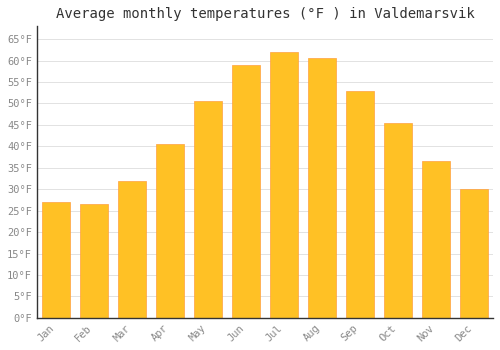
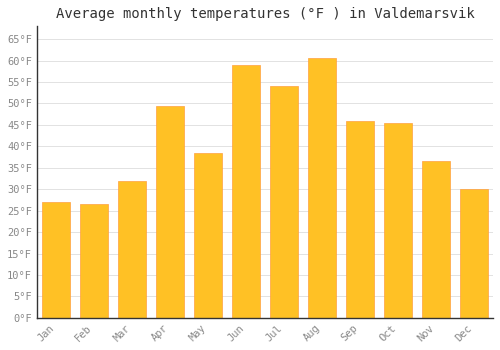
Apr: 40.5°F -> 49.5°F
May: 50.5°F -> 38.5°F
Jul: 62.0°F -> 54.0°F
Sep: 53.0°F -> 46.0°F
